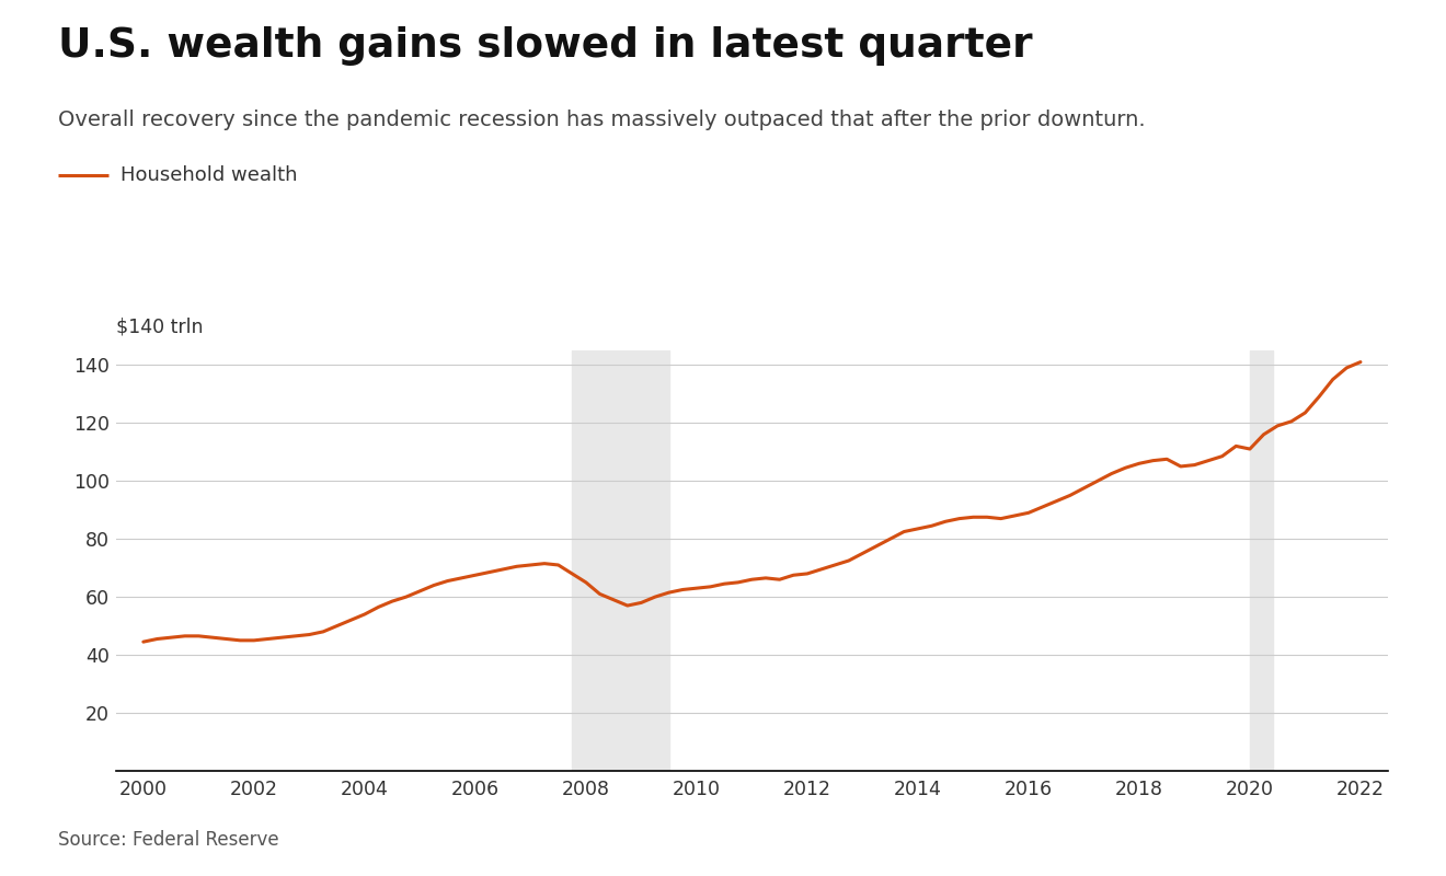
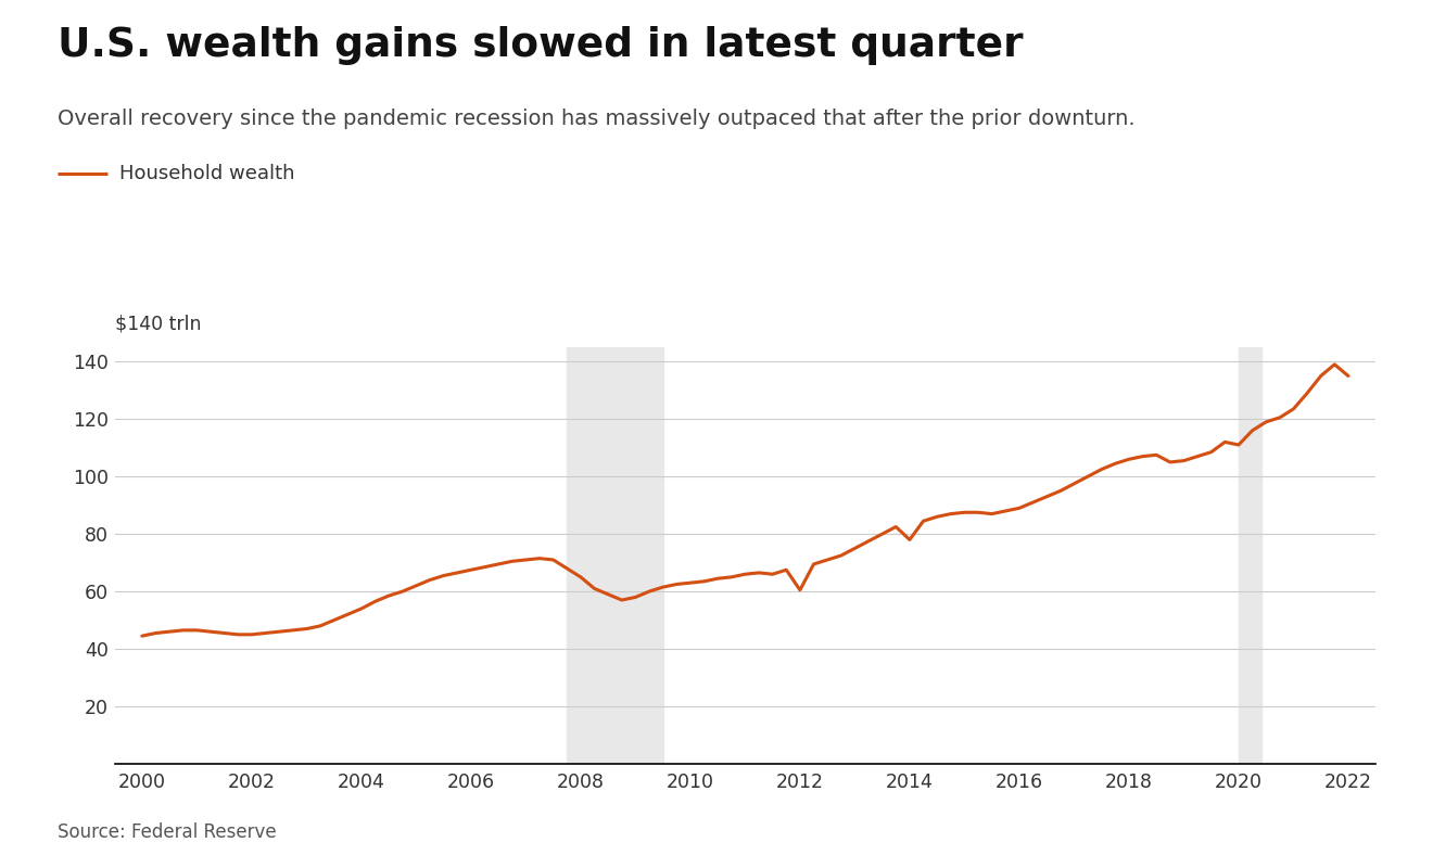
2012: 68.0 -> 60.5
2014: 83.5 -> 78.0
2022: 141.0 -> 135.0
